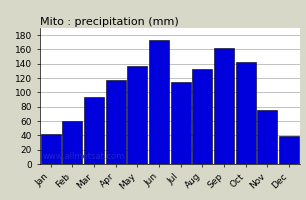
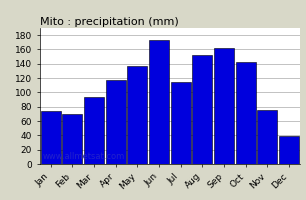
Jan: 42 -> 74
Feb: 60 -> 70
Aug: 133 -> 152
